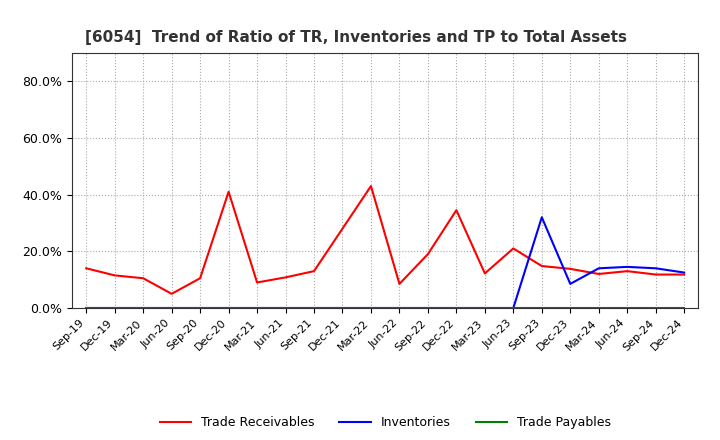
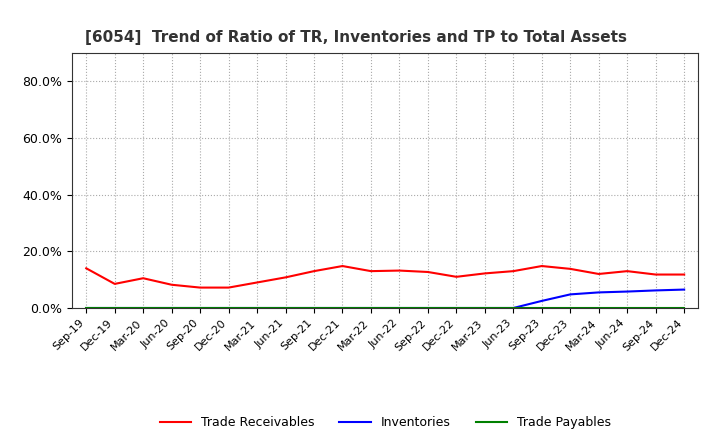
Trade Receivables/Dec-19: 11.5% -> 8.5%
Trade Receivables/Jun-20: 5.0% -> 8.2%
Trade Receivables/Sep-20: 10.5% -> 7.2%
Trade Receivables/Dec-20: 41.0% -> 7.2%
Trade Receivables/Dec-21: 28.0% -> 14.8%
Trade Receivables/Mar-22: 43.0% -> 13.0%
Trade Receivables/Jun-22: 8.5% -> 13.2%
Trade Receivables/Sep-22: 19.0% -> 12.7%
Trade Receivables/Dec-22: 34.5% -> 11.0%
Trade Receivables/Jun-23: 21.0% -> 13.0%
Inventories/Sep-23: 32.0% -> 2.5%
Inventories/Dec-23: 8.5% -> 4.8%
Inventories/Mar-24: 14.0% -> 5.5%
Inventories/Jun-24: 14.5% -> 5.8%
Inventories/Sep-24: 14.0% -> 6.2%
Inventories/Dec-24: 12.5% -> 6.5%
